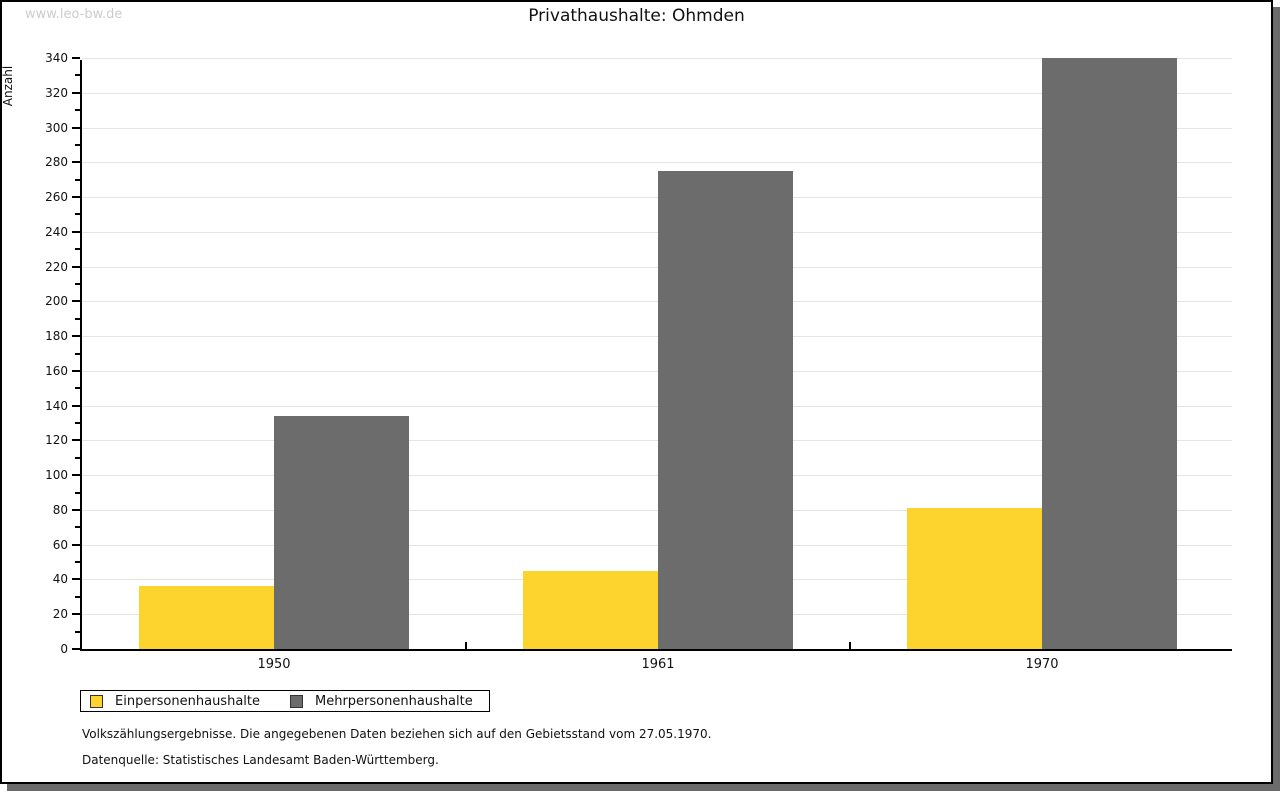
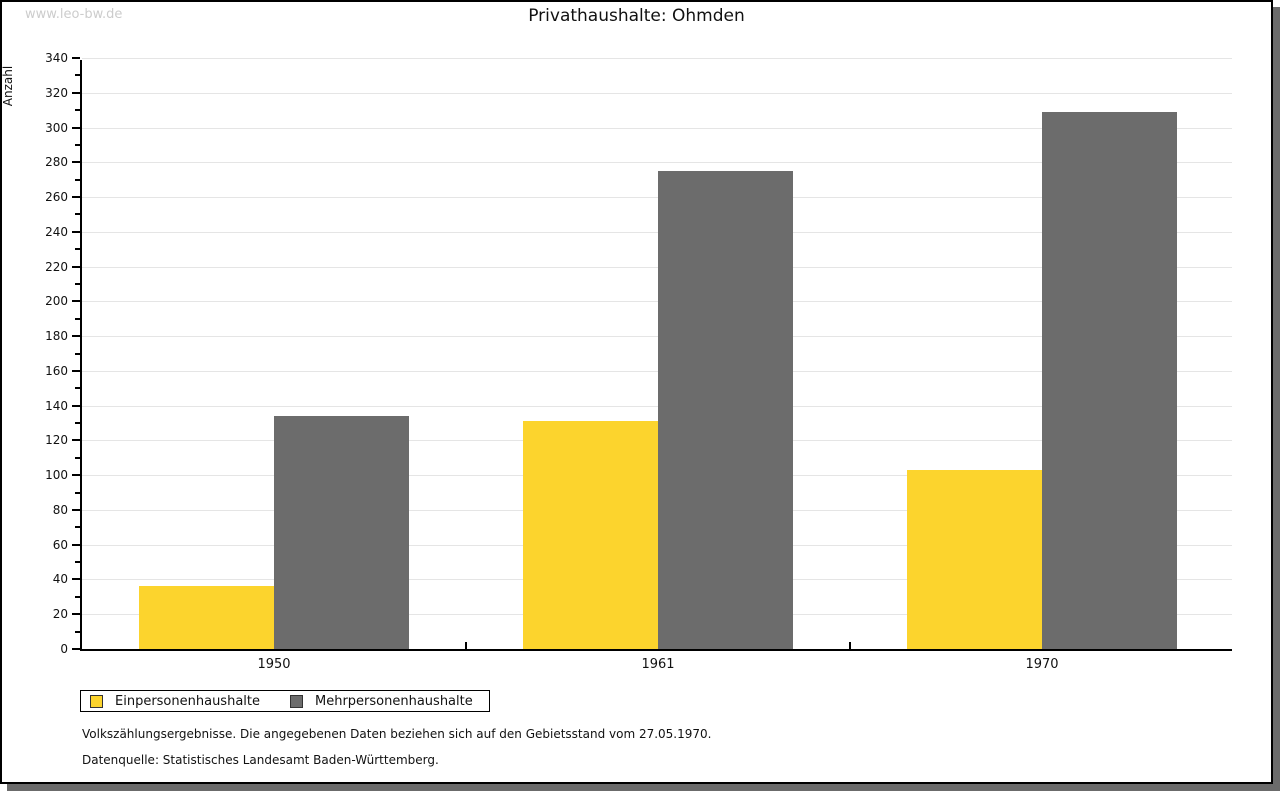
Einpersonenhaushalte/1961: 45 -> 131
Einpersonenhaushalte/1970: 81 -> 103
Mehrpersonenhaushalte/1970: 340 -> 309
